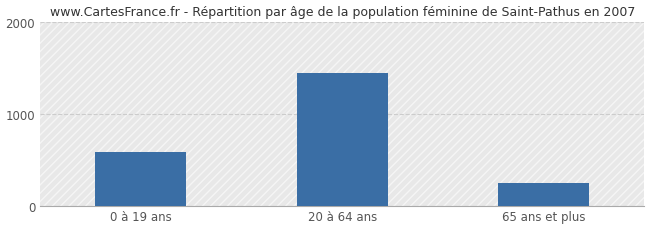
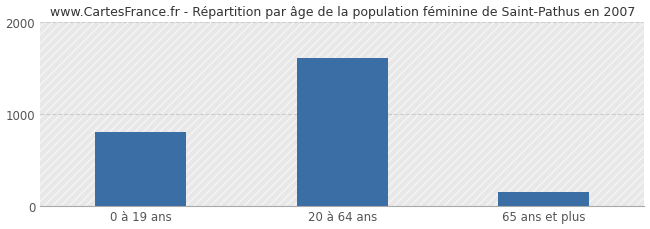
0 à 19 ans: 580 -> 800
20 à 64 ans: 1440 -> 1610
65 ans et plus: 240 -> 150
